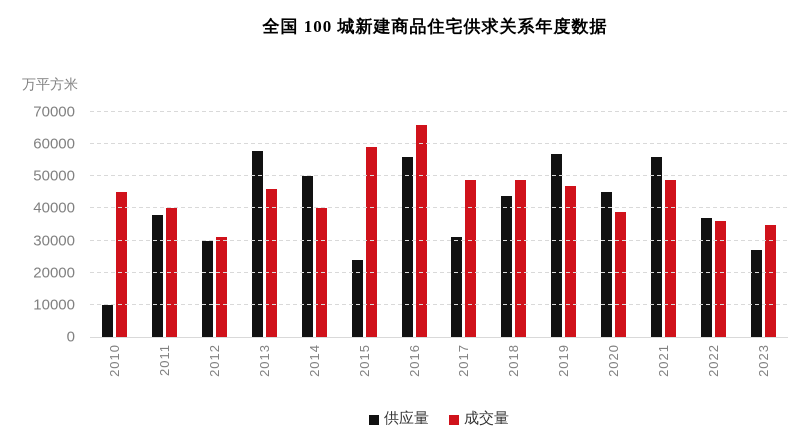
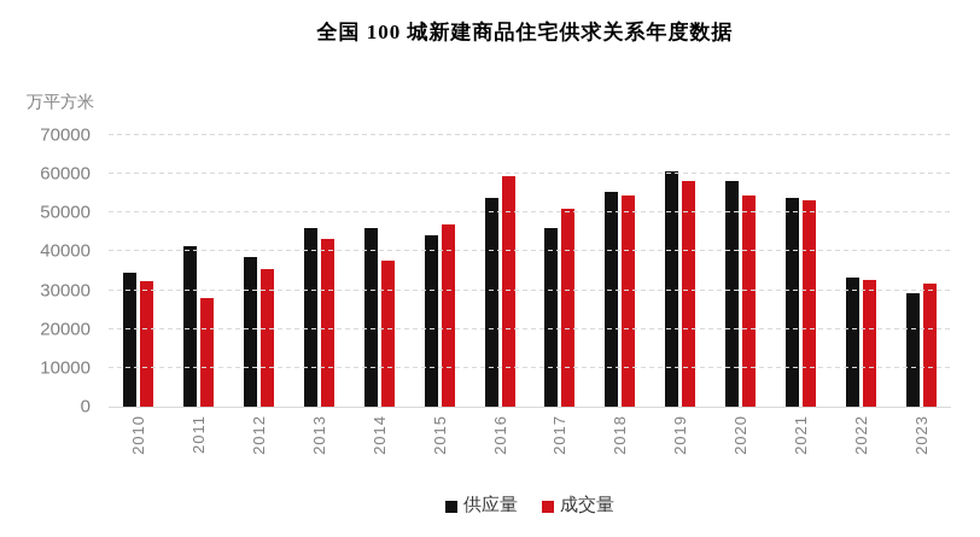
供应量/2010: 10000 -> 34000
成交量/2010: 45000 -> 32000
供应量/2011: 38000 -> 41000
成交量/2011: 40000 -> 28000
供应量/2012: 30000 -> 39000
成交量/2012: 31000 -> 36000
供应量/2013: 58000 -> 46000
成交量/2013: 46000 -> 43000
供应量/2014: 50000 -> 46000
成交量/2014: 40000 -> 38000
供应量/2015: 24000 -> 44000
成交量/2015: 59000 -> 47000
供应量/2016: 56000 -> 54000
成交量/2016: 66000 -> 59000
供应量/2017: 31000 -> 46000
成交量/2017: 49000 -> 51000
供应量/2018: 44000 -> 55000
成交量/2018: 49000 -> 54000
供应量/2019: 57000 -> 61000
成交量/2019: 47000 -> 58000
供应量/2020: 45000 -> 58000
成交量/2020: 39000 -> 55000
供应量/2021: 56000 -> 54000
成交量/2021: 49000 -> 53000
供应量/2022: 37000 -> 33000
成交量/2022: 36000 -> 33000
供应量/2023: 27000 -> 29000
成交量/2023: 35000 -> 32000
